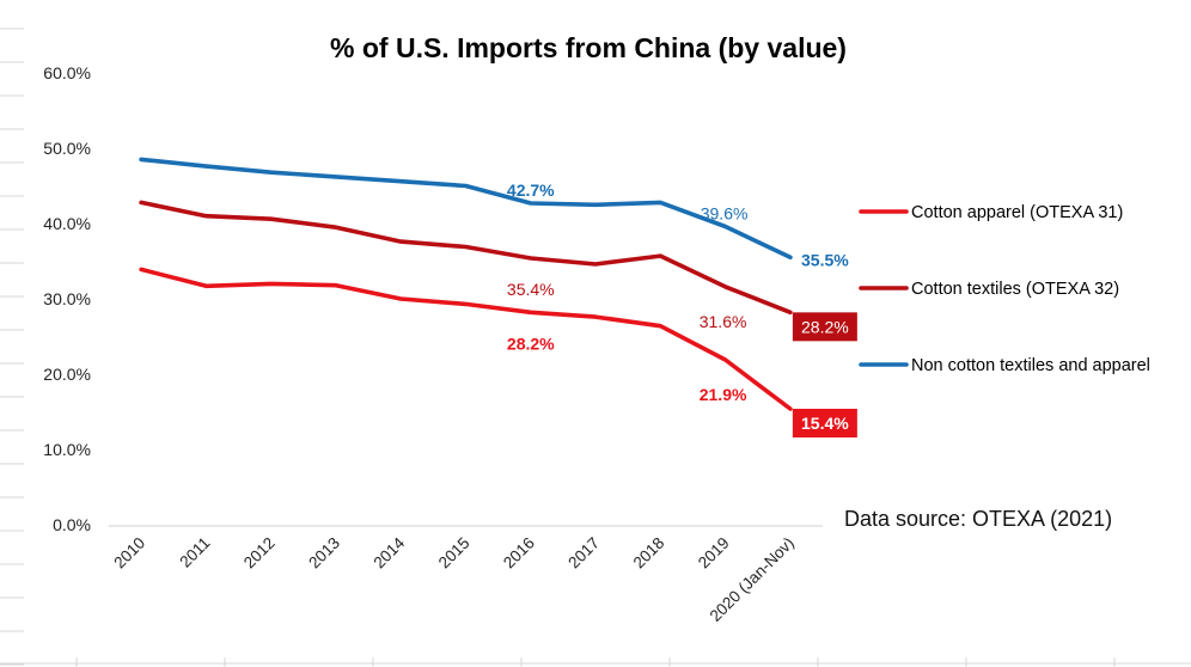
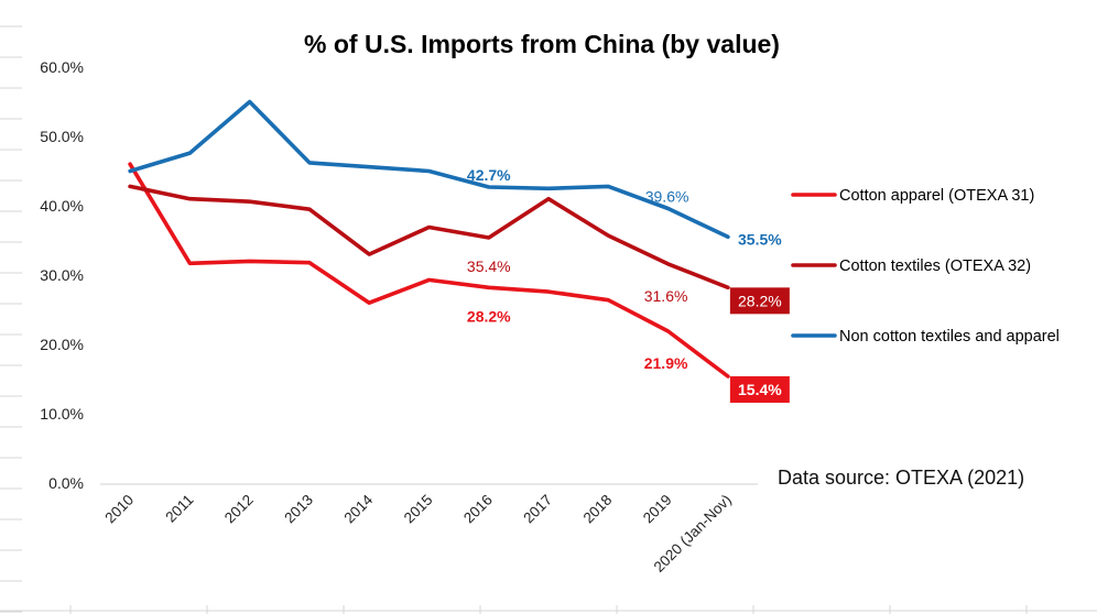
Cotton apparel (OTEXA 31)/2010: 34% -> 46%
Non cotton textiles and apparel/2010: 48% -> 45%
Non cotton textiles and apparel/2012: 47% -> 55%
Cotton apparel (OTEXA 31)/2014: 30% -> 26%
Cotton textiles (OTEXA 32)/2014: 38% -> 33%
Cotton textiles (OTEXA 32)/2017: 35% -> 41%
